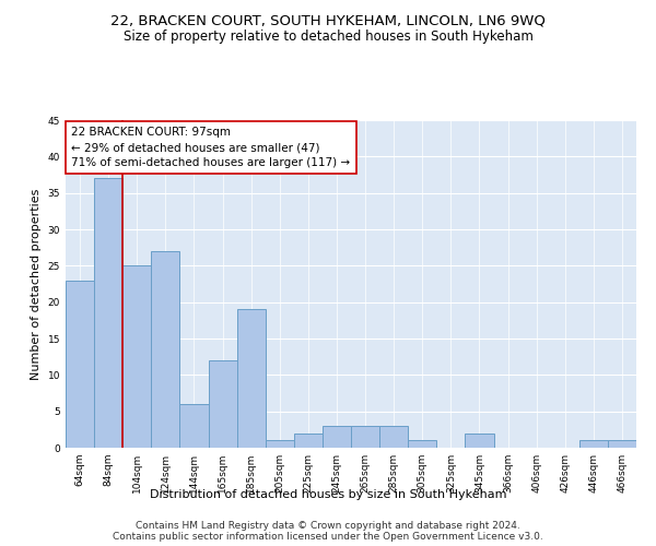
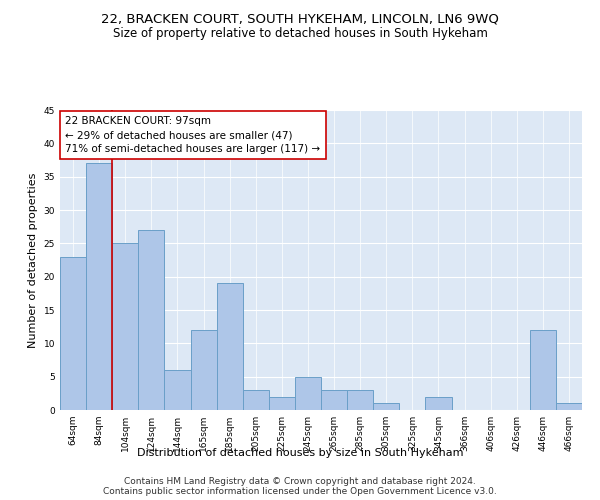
205sqm: 1 -> 3
245sqm: 3 -> 5
446sqm: 1 -> 12
